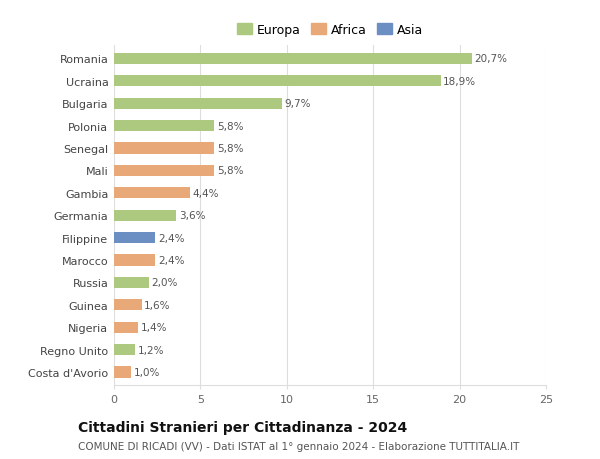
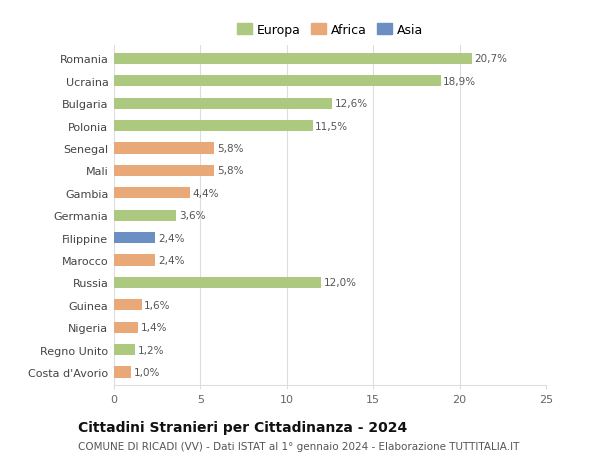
Bulgaria: 9,7% -> 12,6%
Polonia: 5,8% -> 11,5%
Russia: 2,0% -> 12,0%
